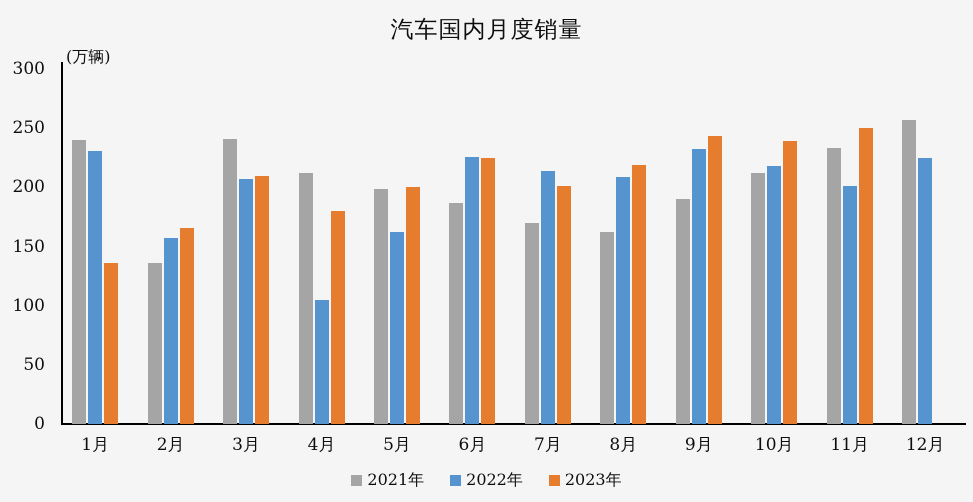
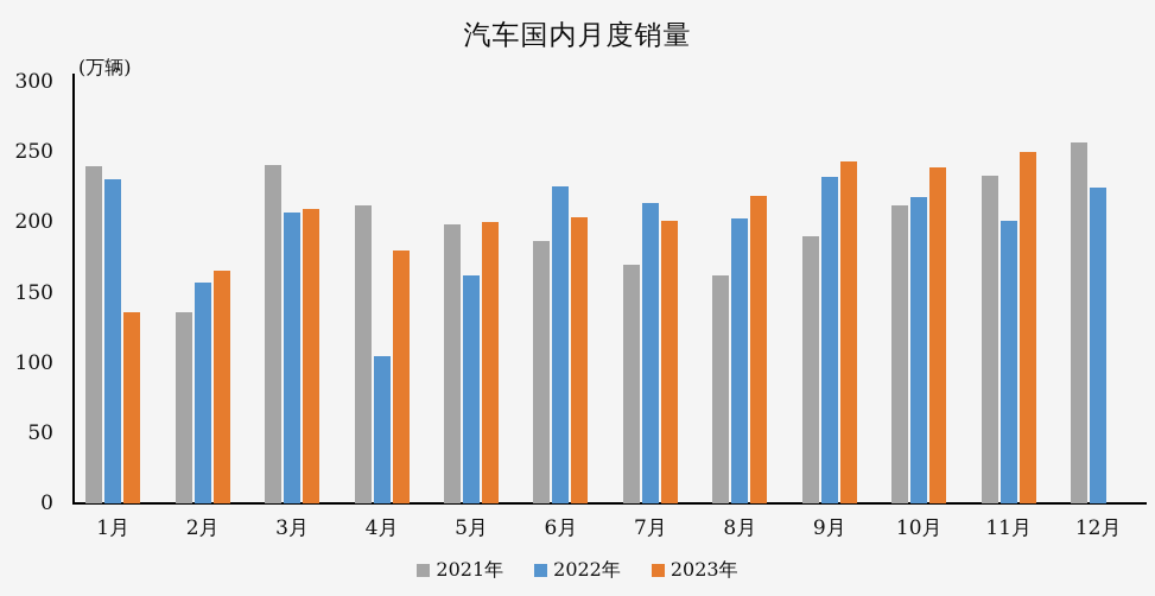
2023年/6月: 225 -> 204
2022年/8月: 209 -> 203
